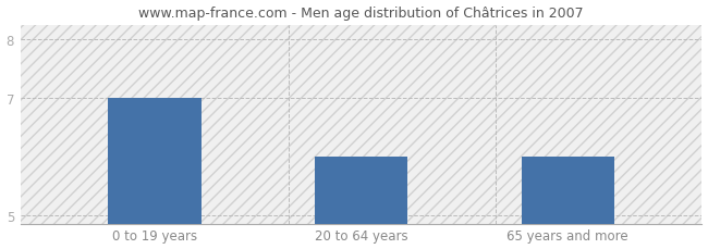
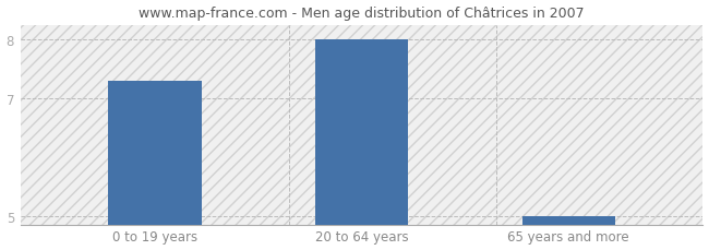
0 to 19 years: 7.0 -> 7.3
20 to 64 years: 6.0 -> 8.0
65 years and more: 6.0 -> 5.0
